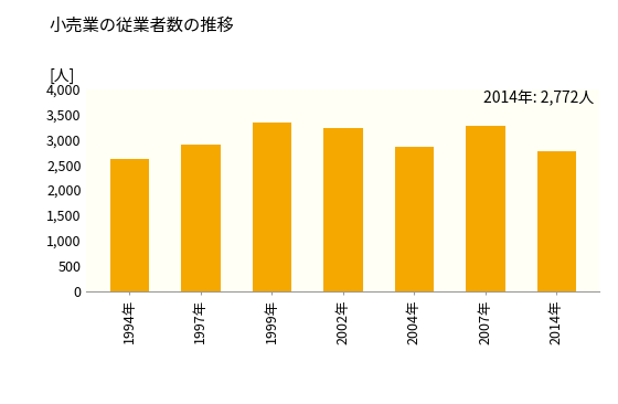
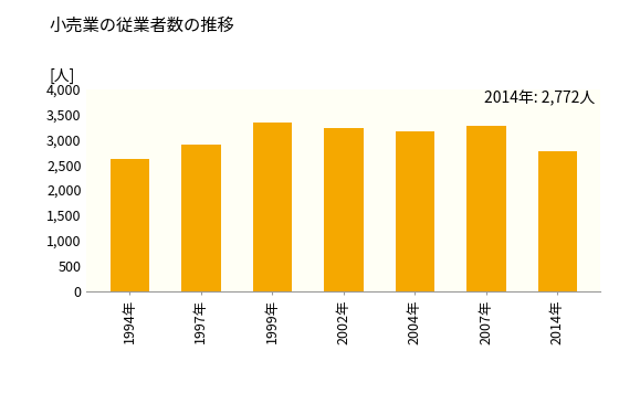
2004年: 2,860 -> 3,150
